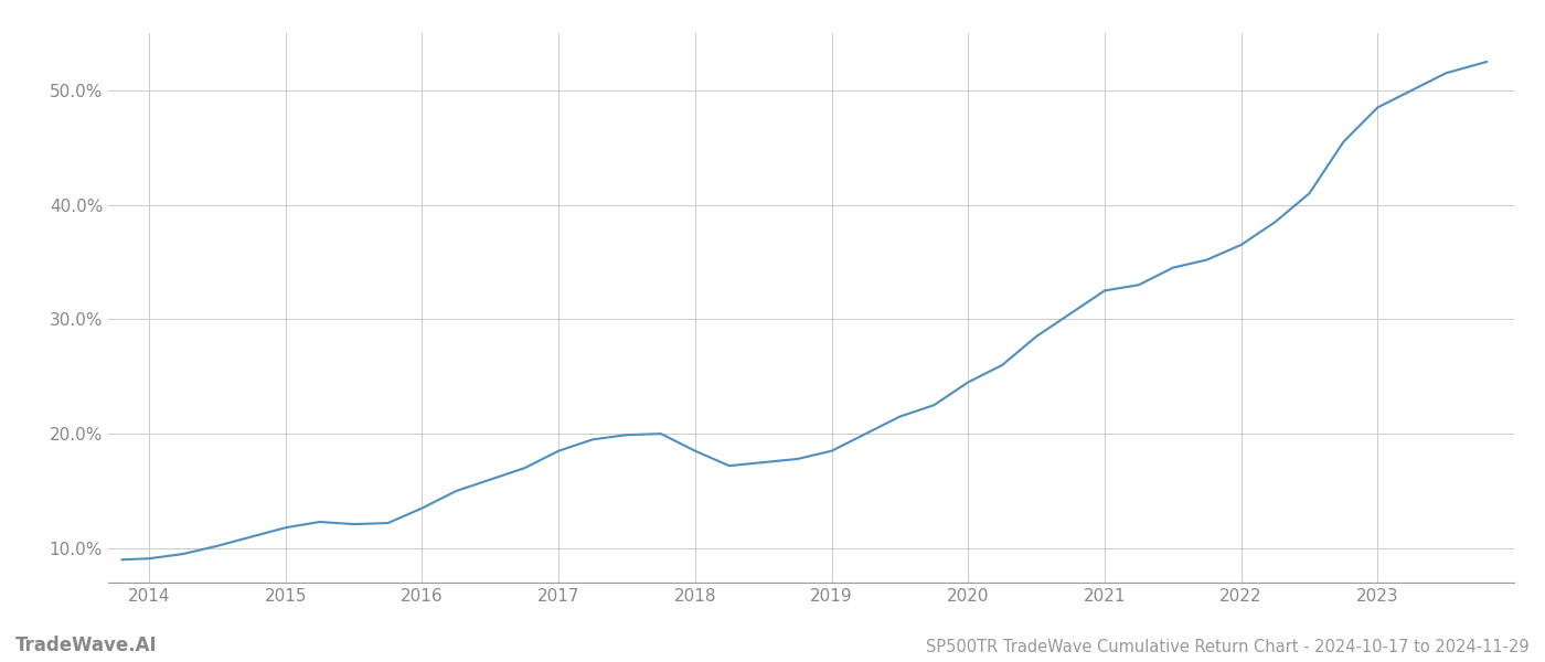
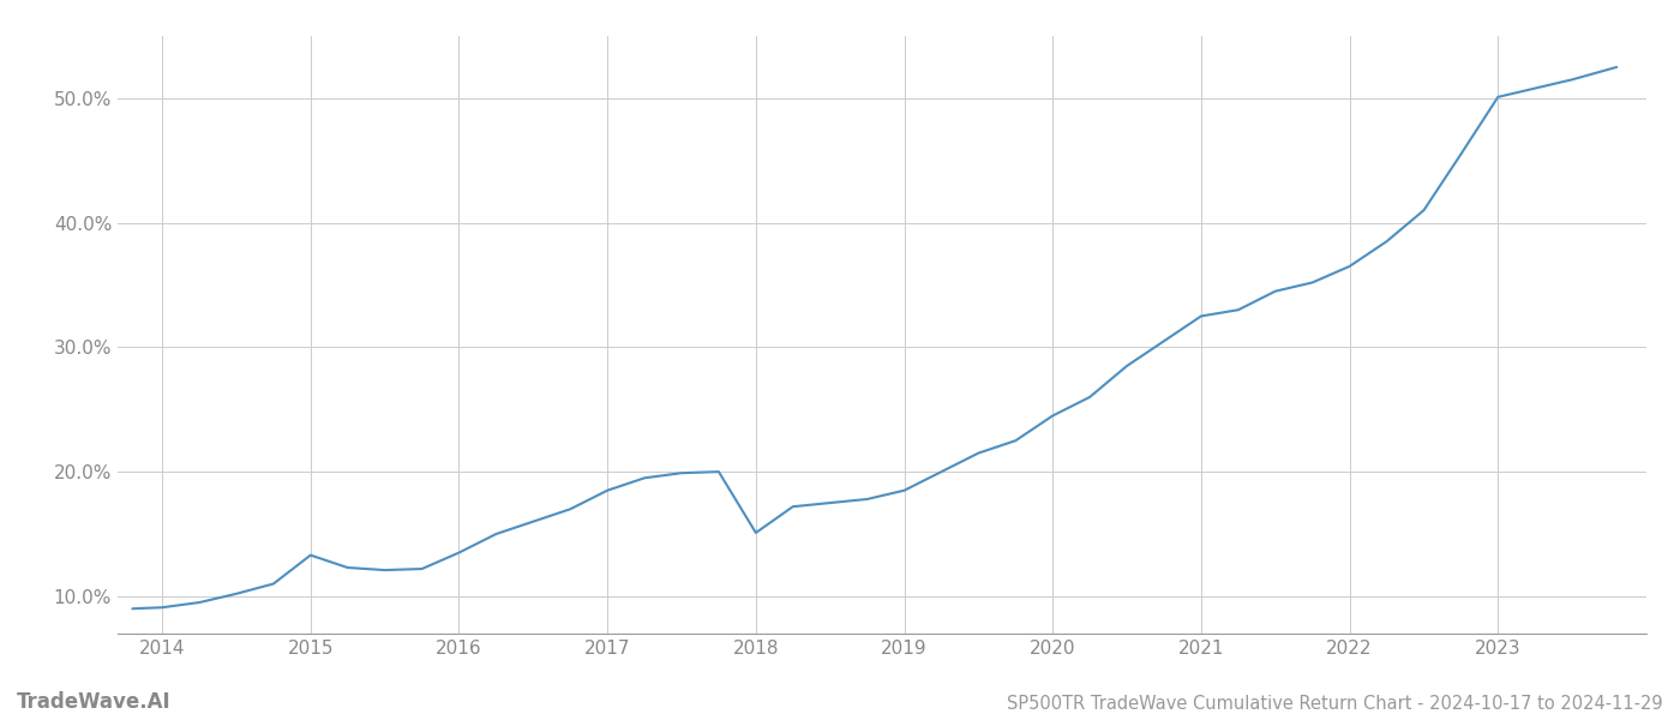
2015: 11.8% -> 13.3%
2018: 18.5% -> 15.1%
2023: 48.5% -> 50.1%
